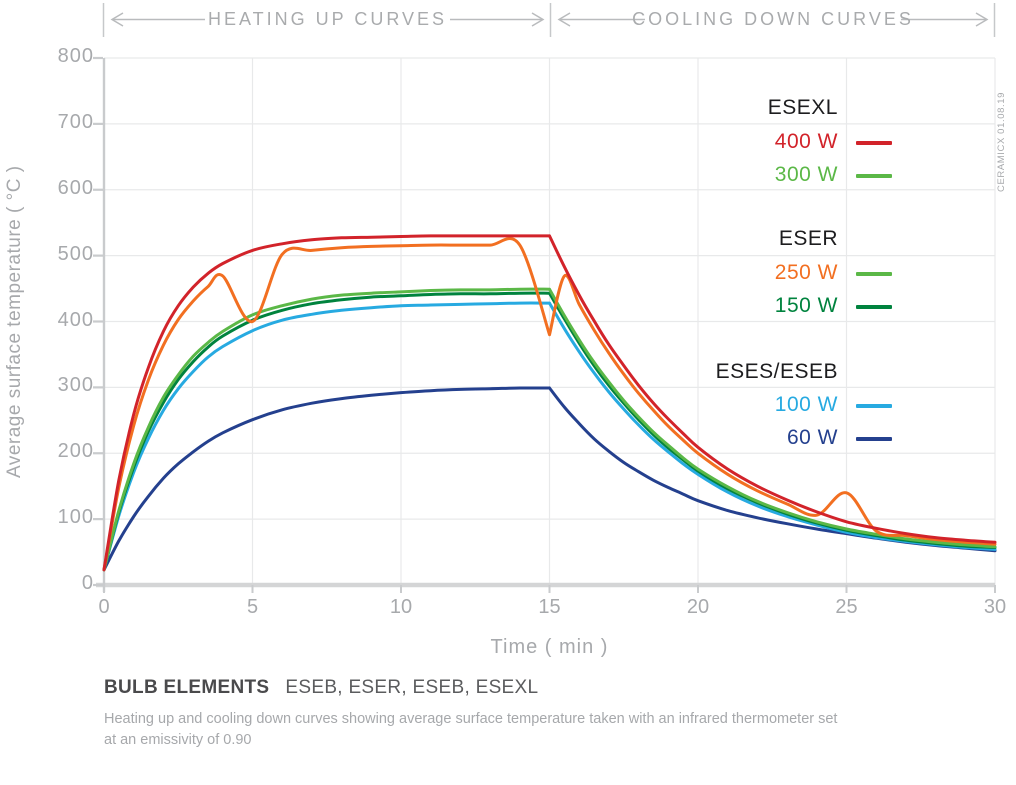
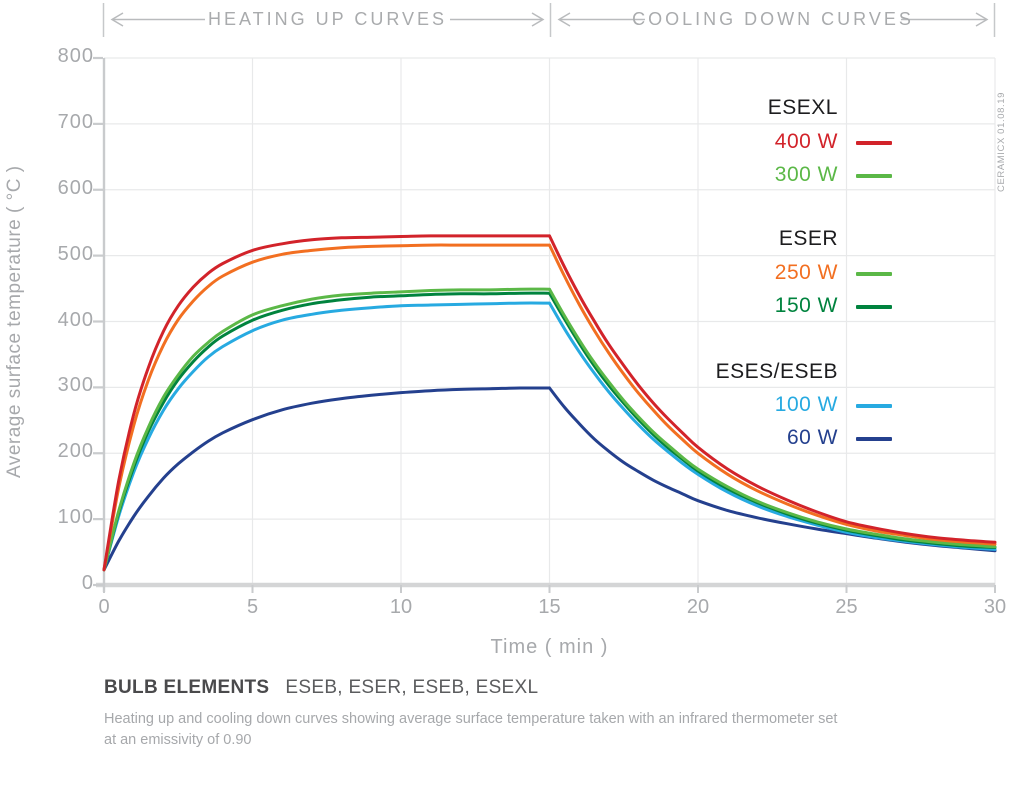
ESER 250 W/5: 400 -> 490
ESER 250 W/15: 380 -> 520
ESER 250 W/25: 140 -> 90
